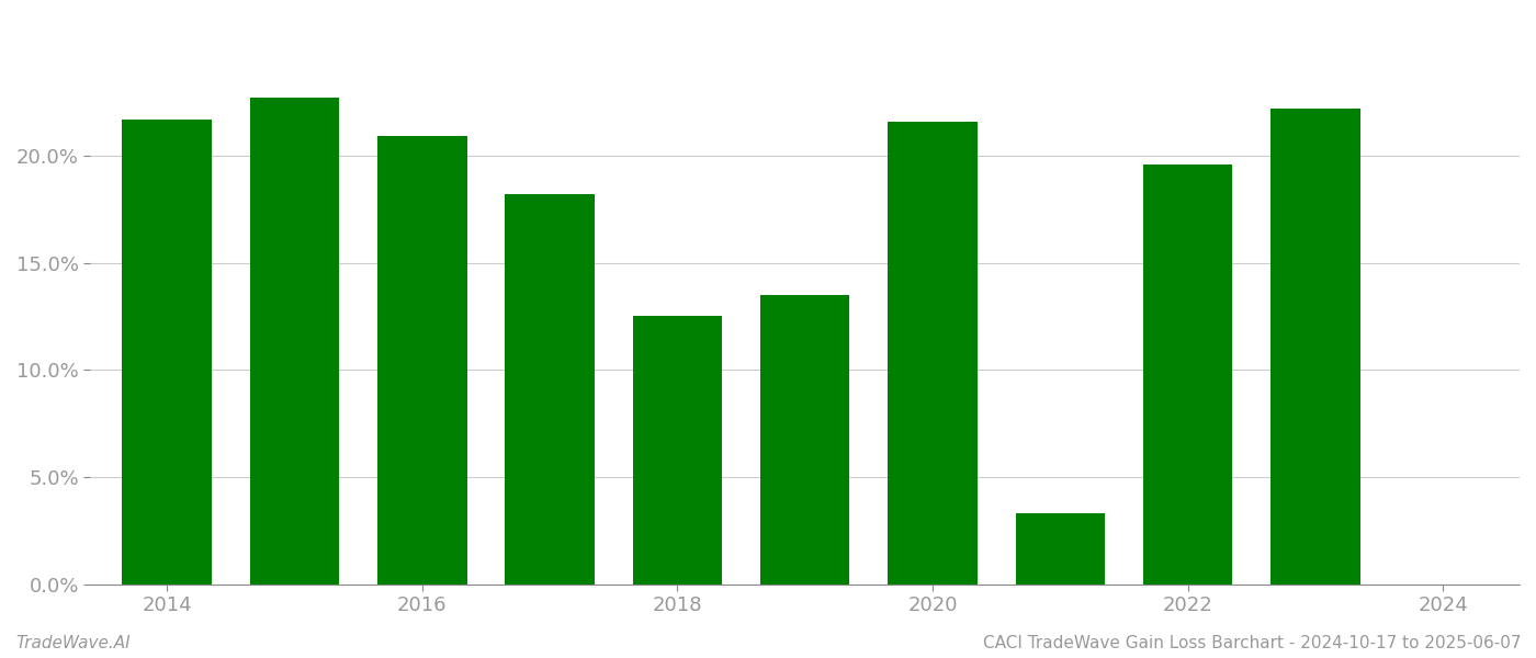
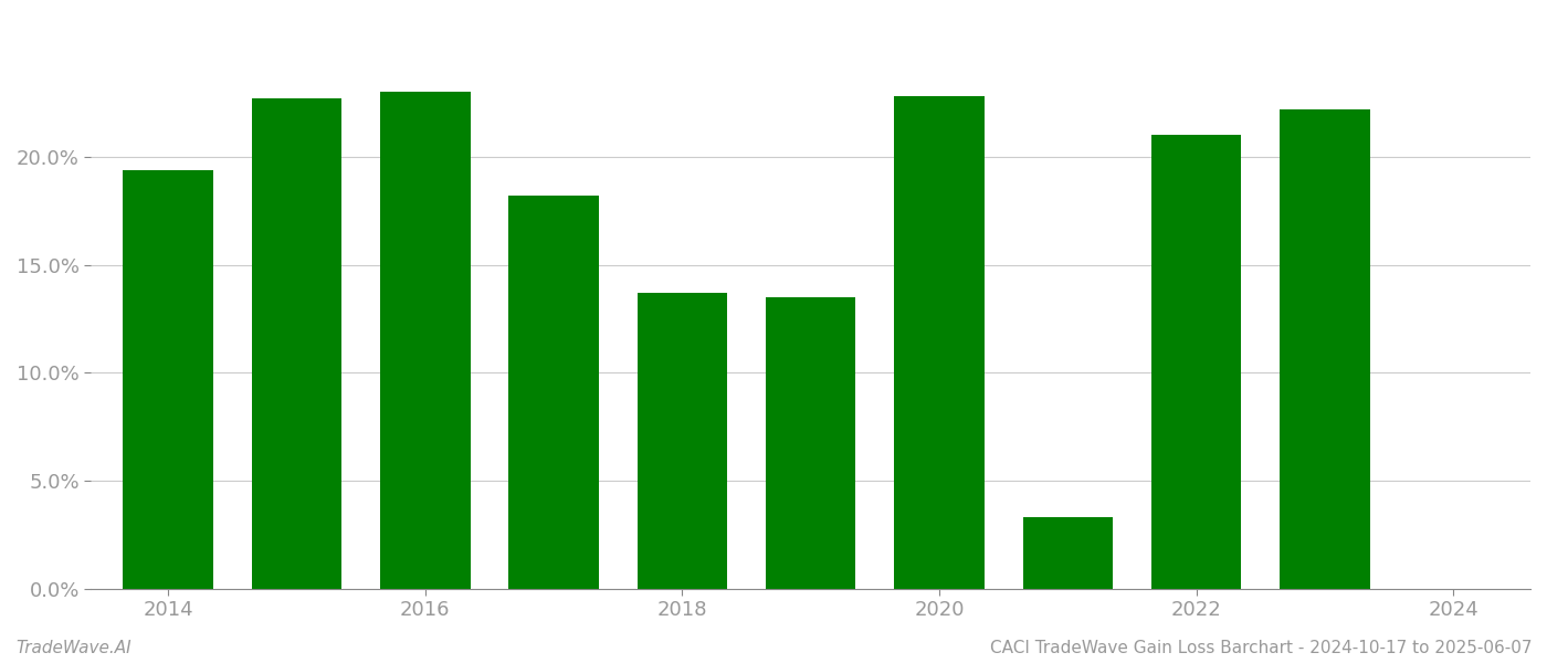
2014: 21.7% -> 19.4%
2016: 20.9% -> 23.0%
2018: 12.5% -> 13.7%
2020: 21.6% -> 22.8%
2022: 19.6% -> 21.0%
